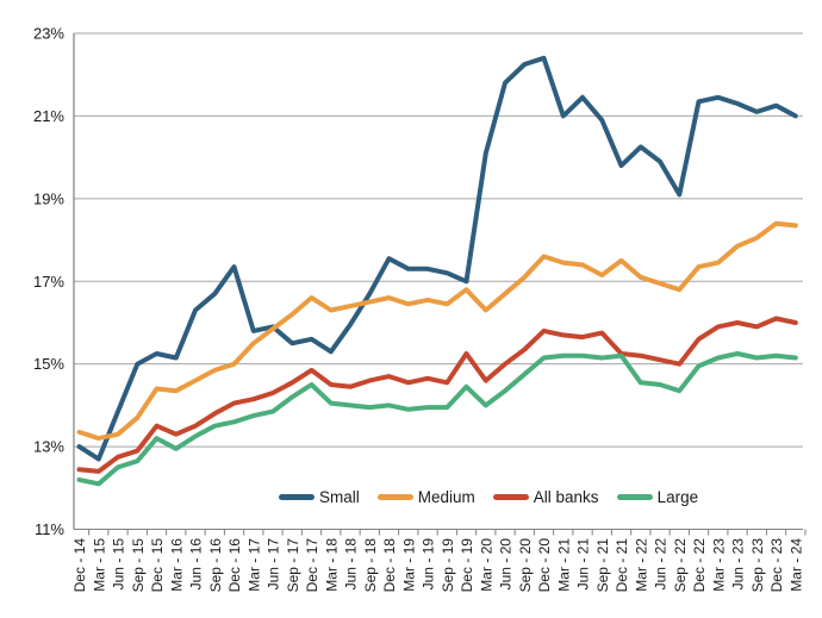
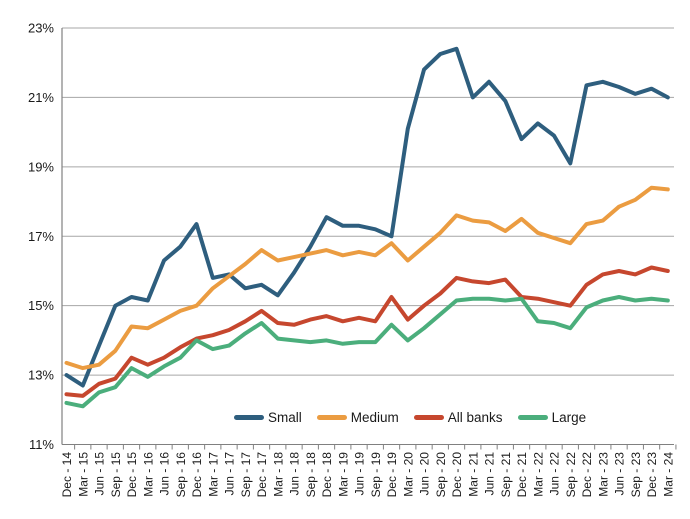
Large/Dec - 16: 13.6% -> 14.0%
